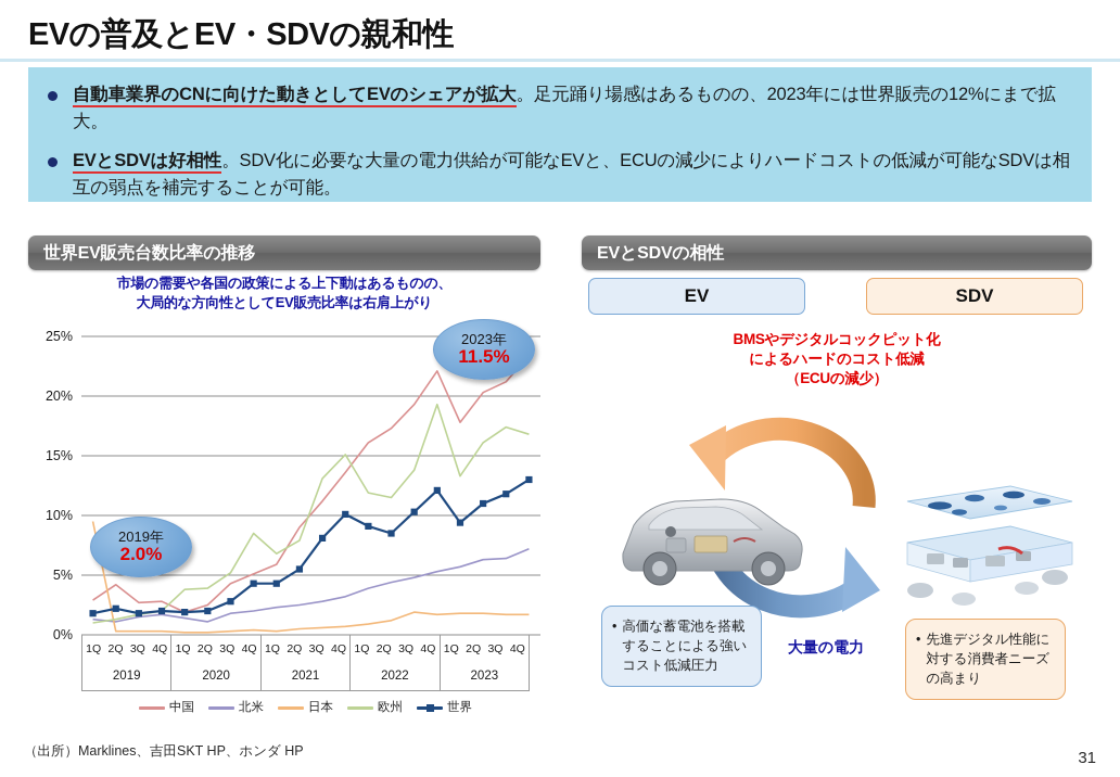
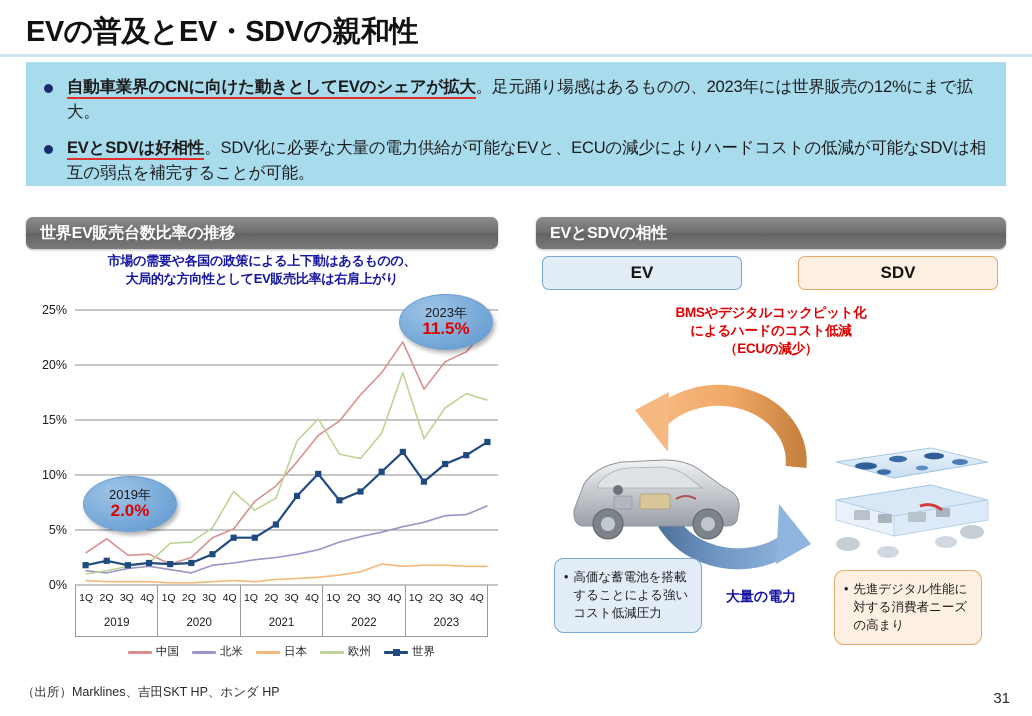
日本/2019 1Q: 9.5% -> 0.4%
中国/2021 1Q: 5.9% -> 7.6%
中国/2022 1Q: 16.1% -> 14.9%
世界/2022 1Q: 9.1% -> 7.7%
